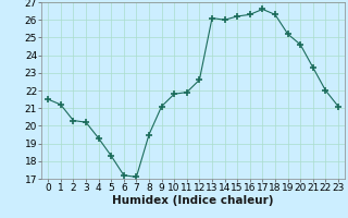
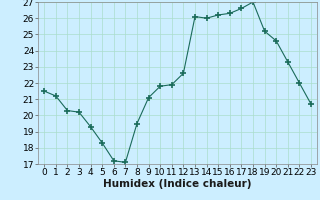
18: 26.3 -> 27.0
23: 21.1 -> 20.7
